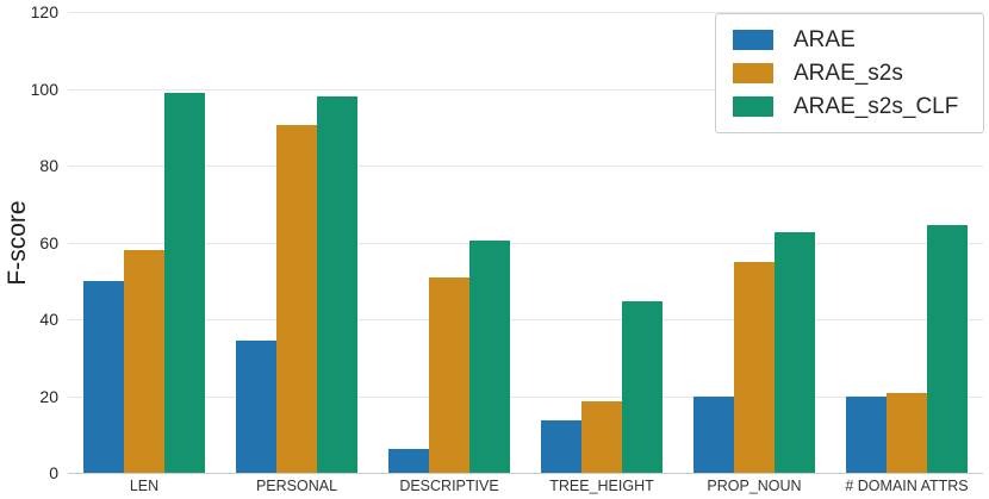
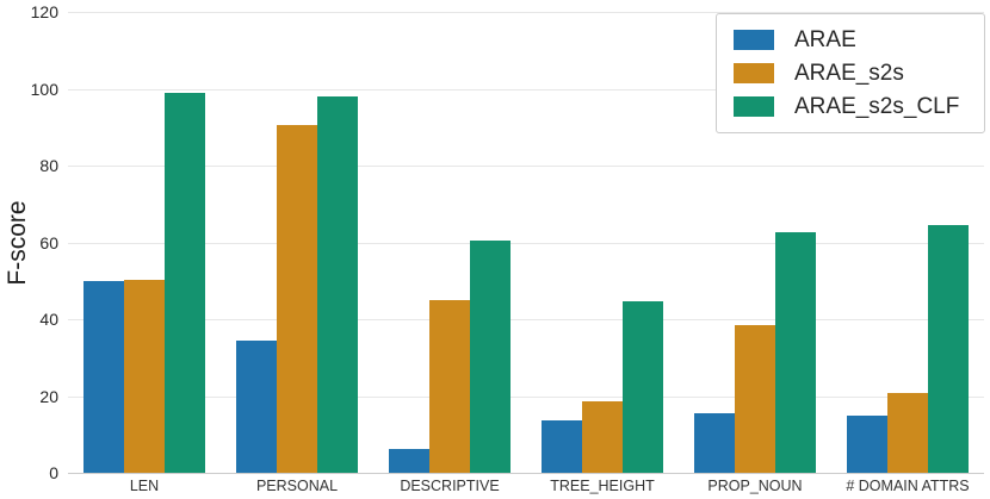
ARAE_s2s/LEN: 58 -> 50
ARAE_s2s/DESCRIPTIVE: 51 -> 45
ARAE/PROP_NOUN: 20 -> 16
ARAE_s2s/PROP_NOUN: 55 -> 38
ARAE/# DOMAIN ATTRS: 20 -> 15
